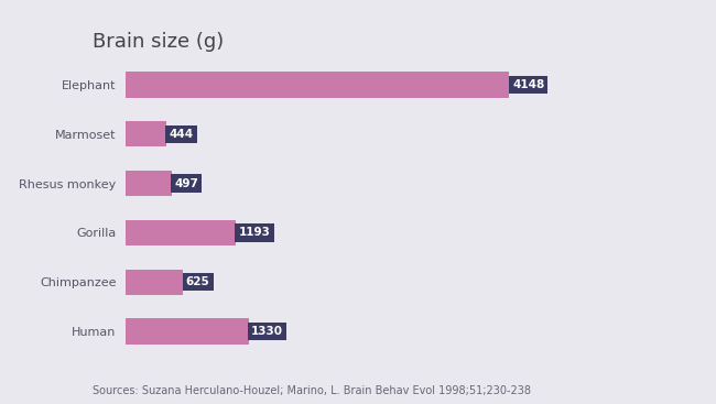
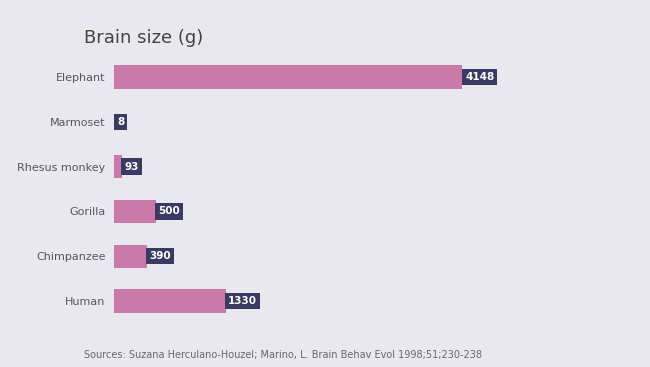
Marmoset: 444 -> 8
Rhesus monkey: 497 -> 93
Gorilla: 1193 -> 500
Chimpanzee: 625 -> 390
